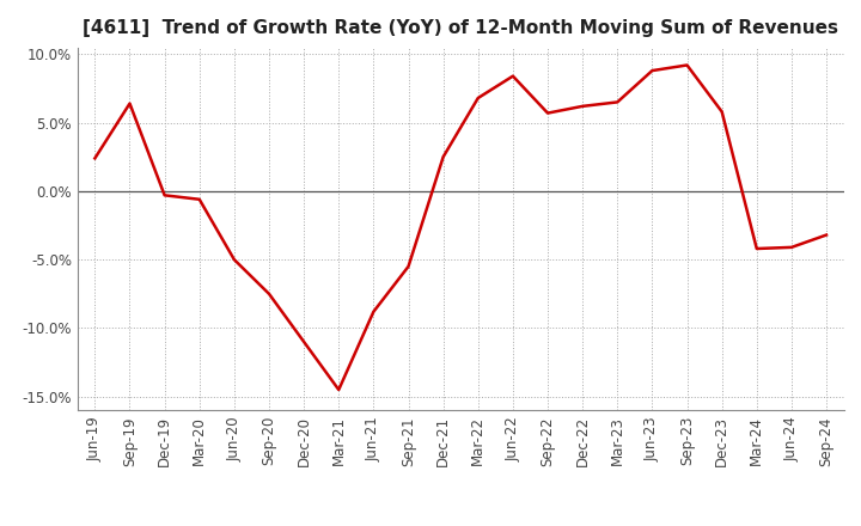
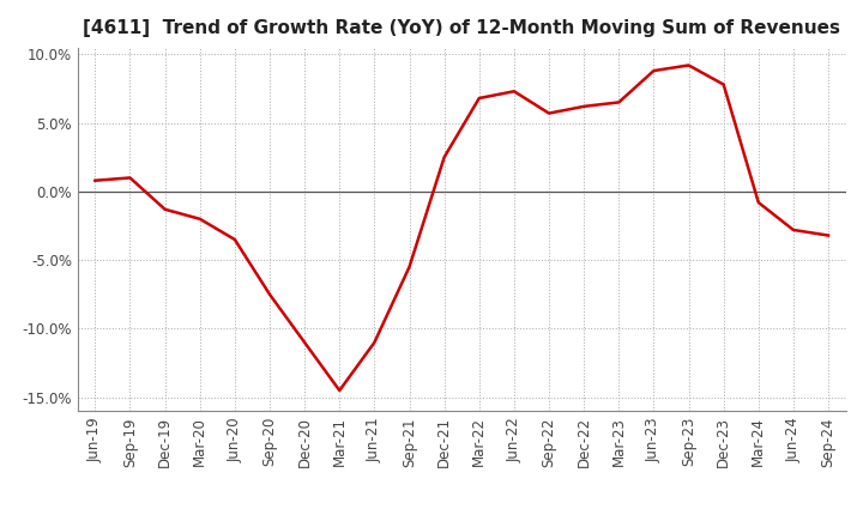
Jun-19: 2.4% -> 0.8%
Sep-19: 6.4% -> 1.0%
Dec-19: -0.3% -> -1.3%
Mar-20: -0.6% -> -2.0%
Jun-20: -5.0% -> -3.5%
Jun-21: -8.8% -> -11.0%
Jun-22: 8.4% -> 7.3%
Dec-23: 5.8% -> 7.8%
Mar-24: -4.2% -> -0.8%
Jun-24: -4.1% -> -2.8%
